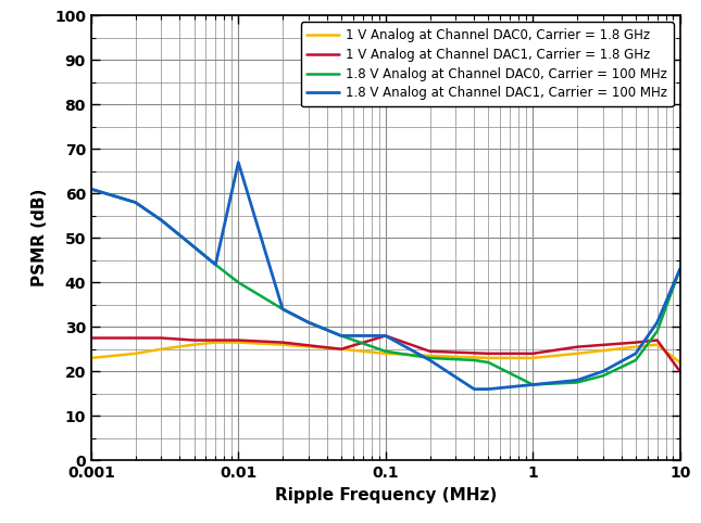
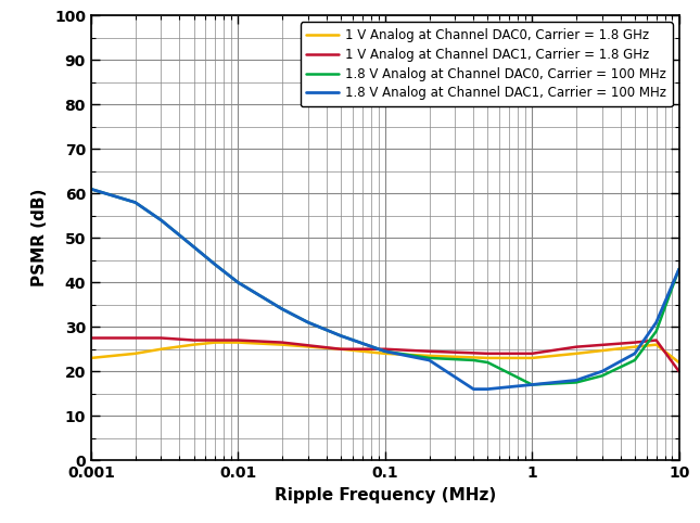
1.8 V Analog at Channel DAC1, Carrier = 100 MHz/0.01: 67.0 -> 40.0
1 V Analog at Channel DAC1, Carrier = 1.8 GHz/0.1: 28.0 -> 25.0
1.8 V Analog at Channel DAC1, Carrier = 100 MHz/0.1: 28.0 -> 24.5
